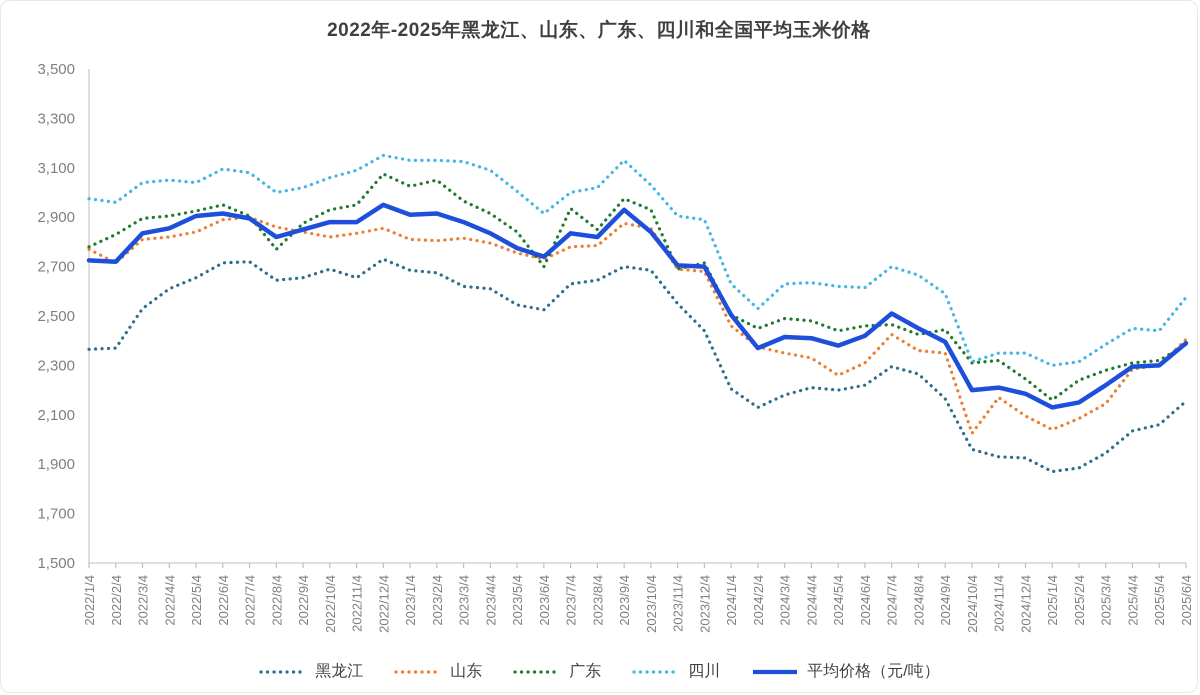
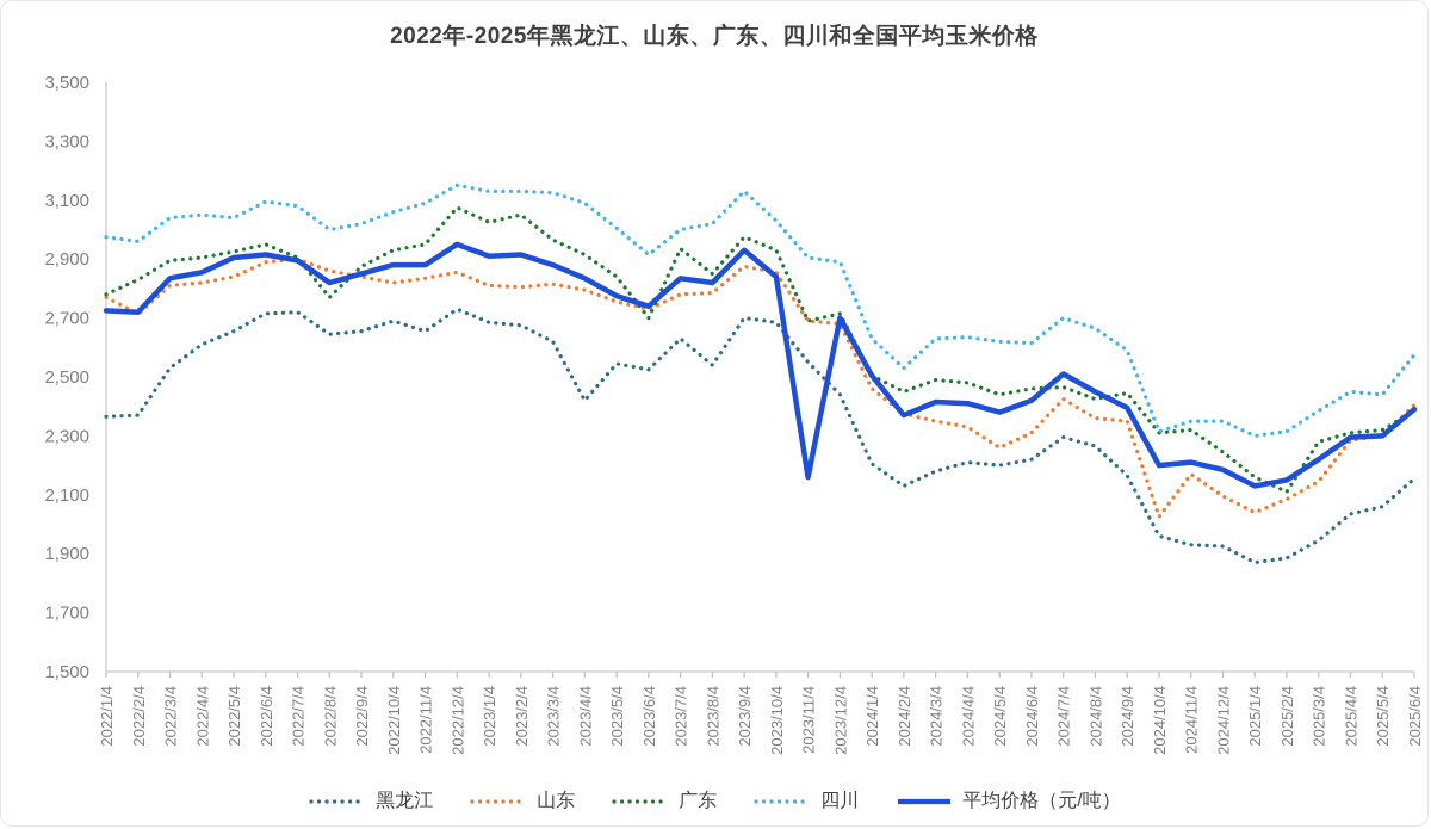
黑龙江/2023/4/4: 2610 -> 2420
黑龙江/2023/8/4: 2640 -> 2540
平均价格（元/吨）/2023/11/4: 2700 -> 2160
广东/2025/2/4: 2240 -> 2110
